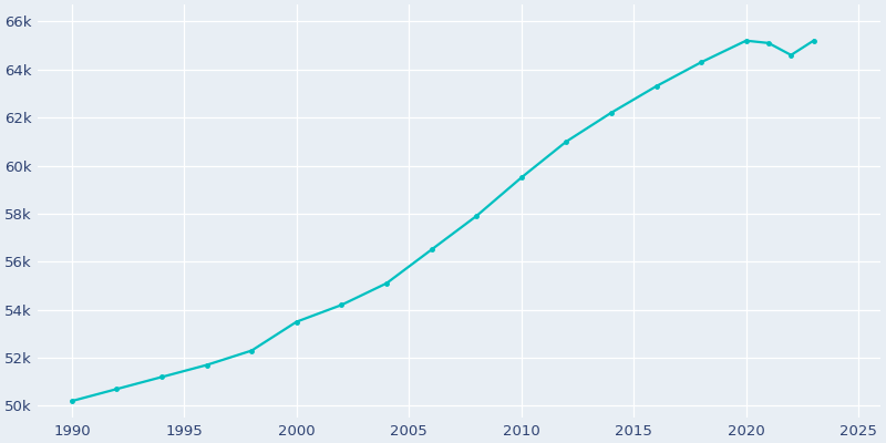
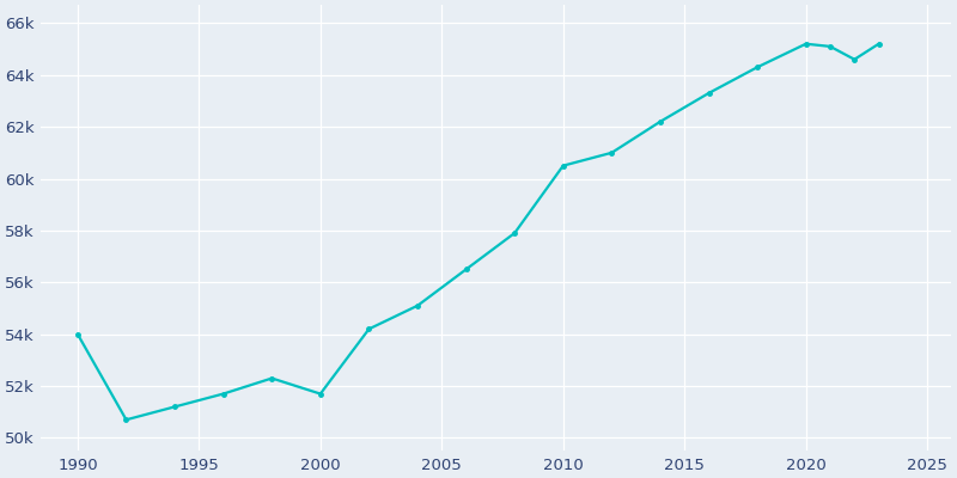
1990: 50.2k -> 54.0k
2000: 53.5k -> 51.7k
2010: 59.5k -> 60.5k
